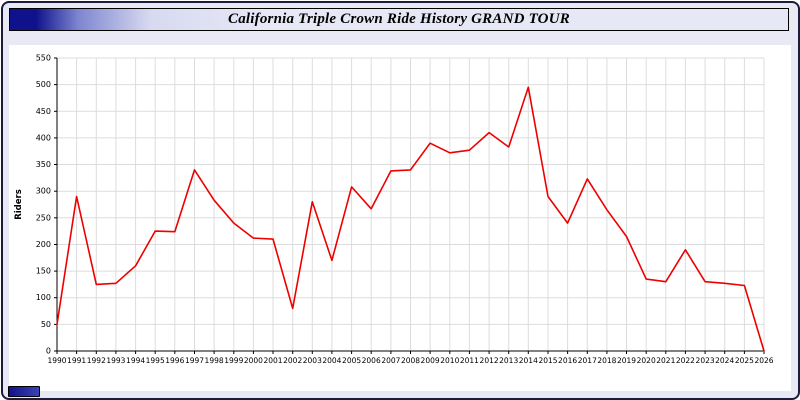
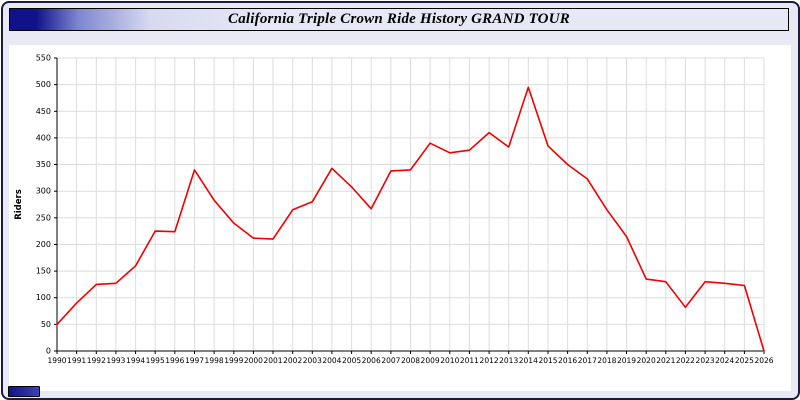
1991: 290 -> 90
2002: 80 -> 260
2004: 170 -> 340
2015: 290 -> 380
2016: 240 -> 350
2022: 190 -> 80
